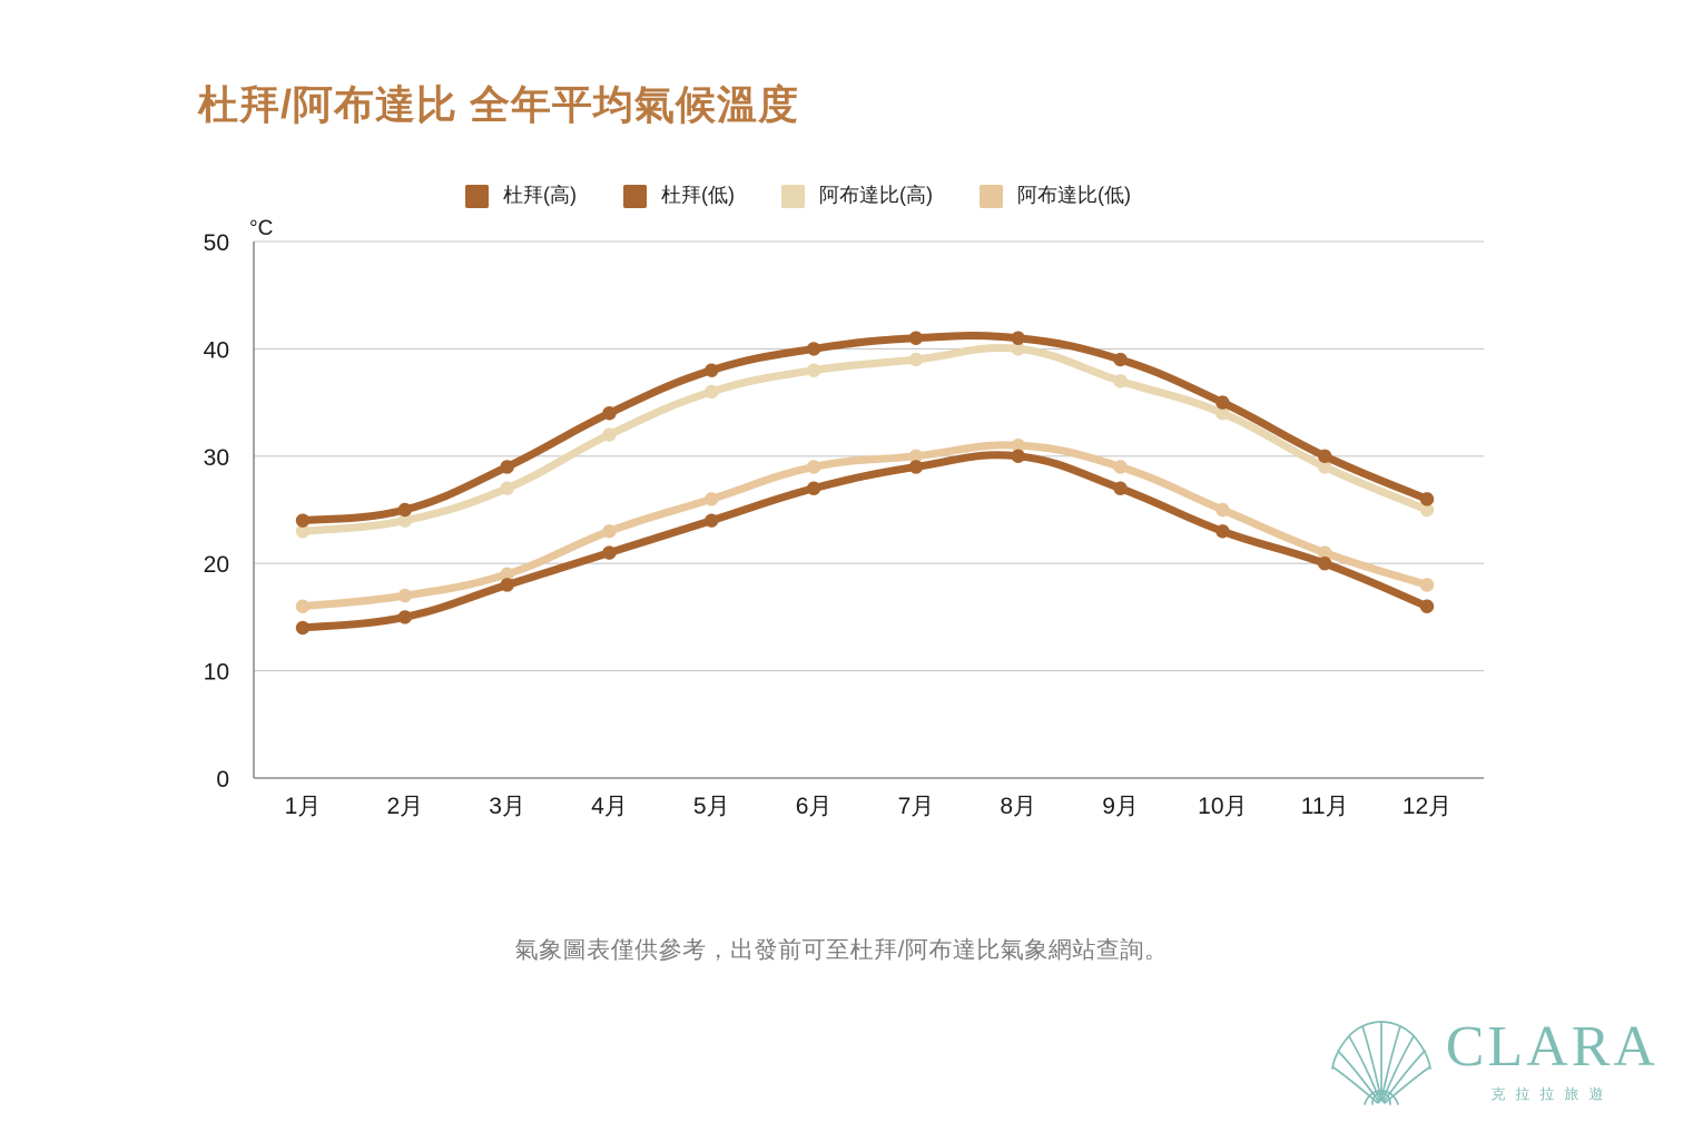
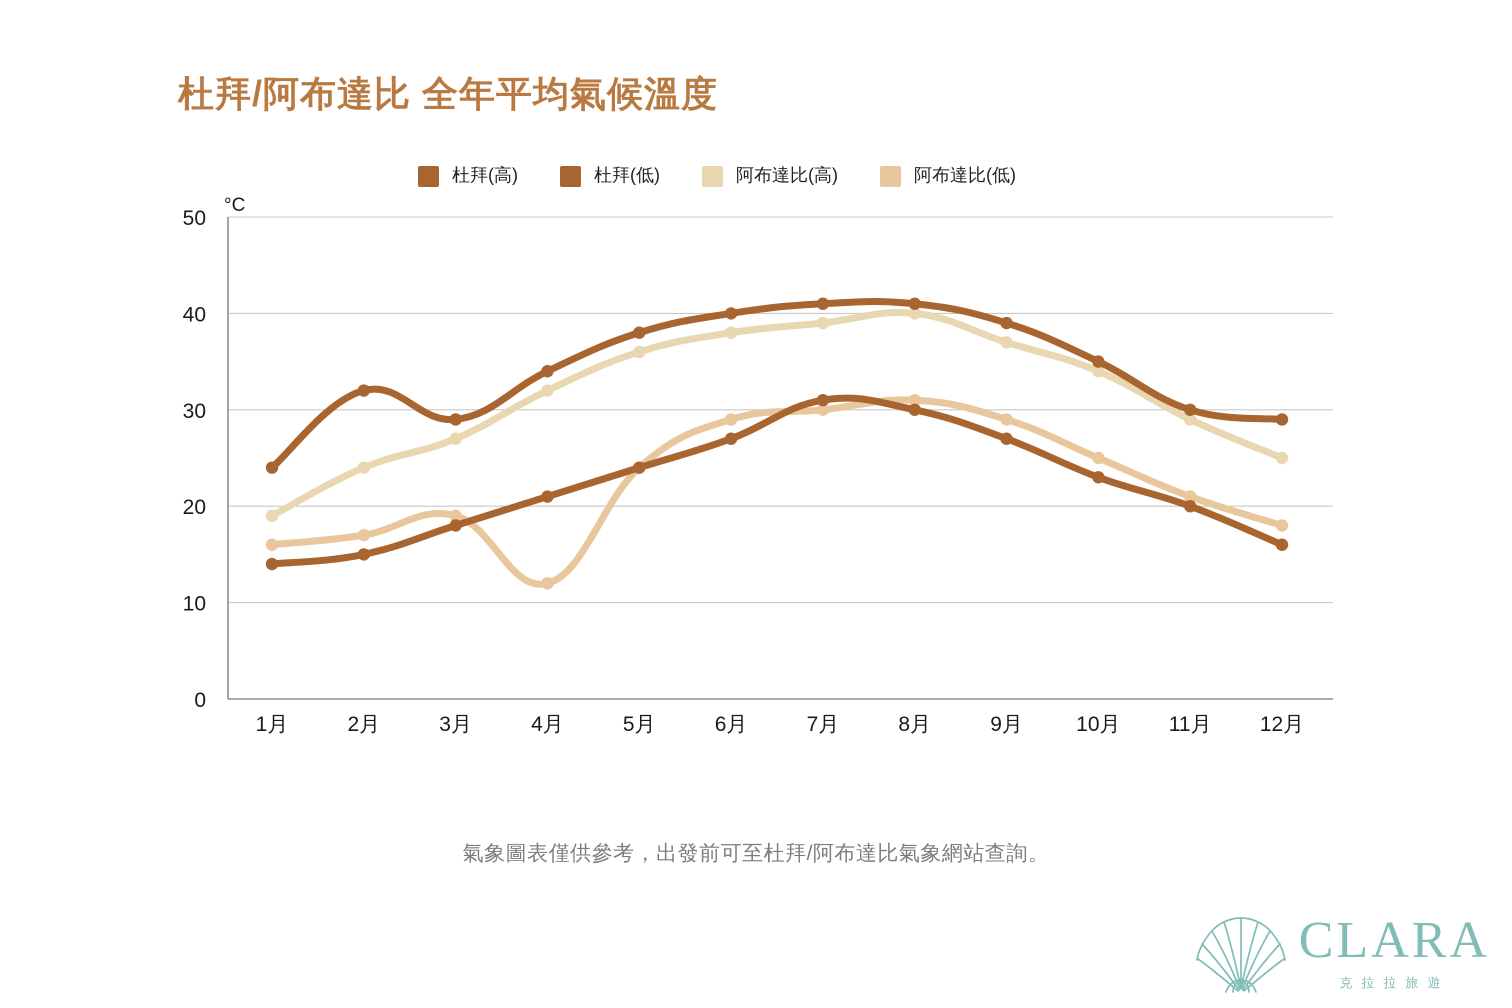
阿布達比(高)/1月: 23 -> 19
杜拜(高)/2月: 25 -> 32
阿布達比(低)/4月: 23 -> 12
阿布達比(低)/5月: 26 -> 24
杜拜(低)/7月: 29 -> 31
杜拜(高)/12月: 26 -> 29
